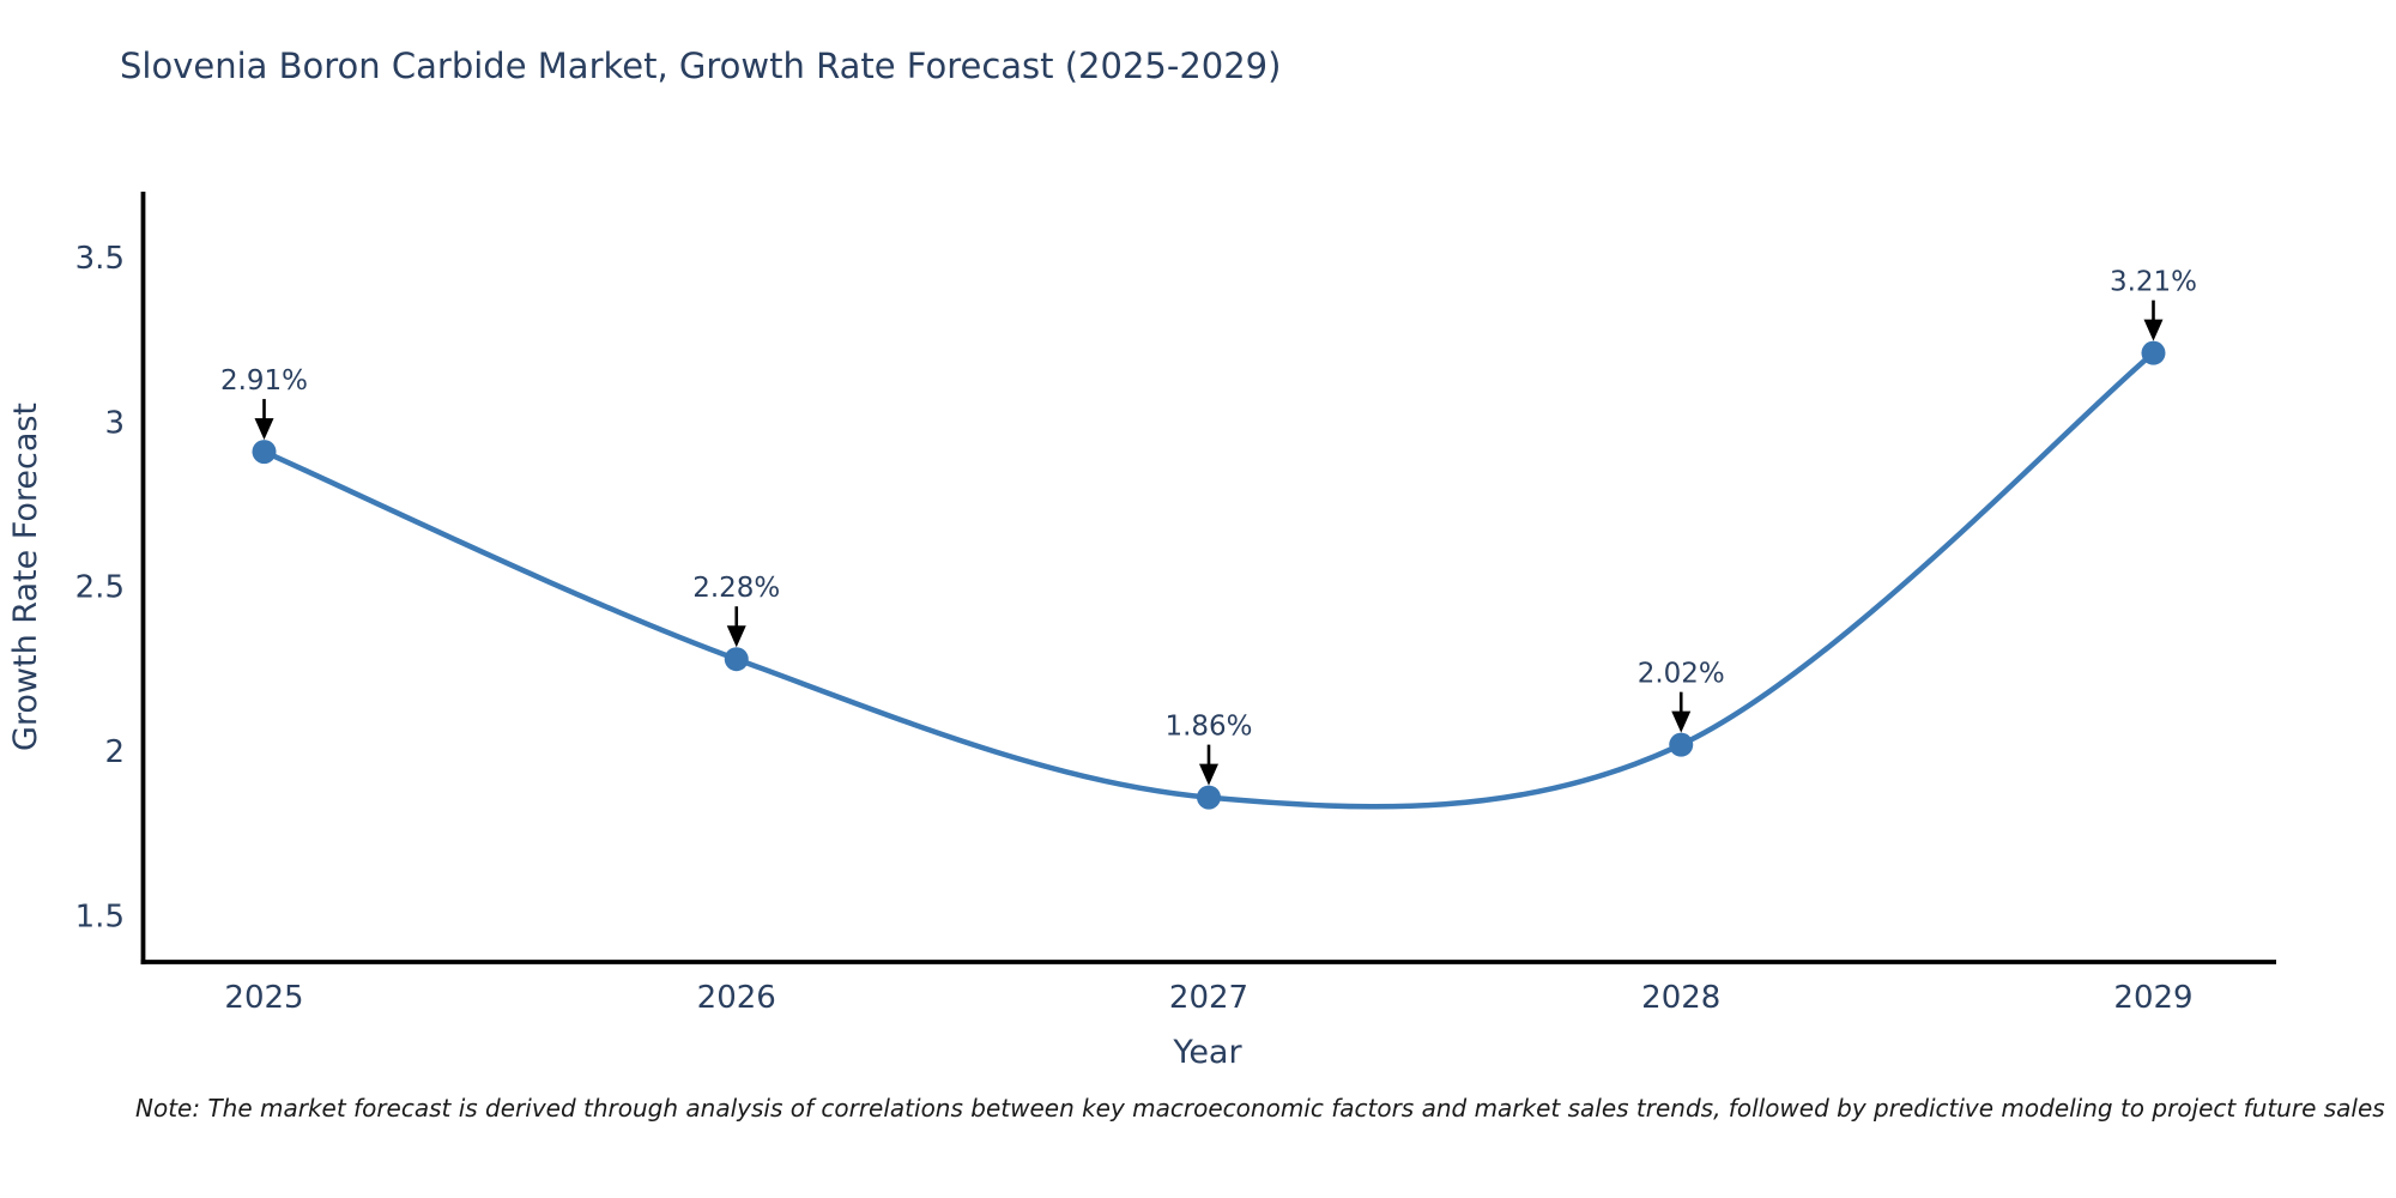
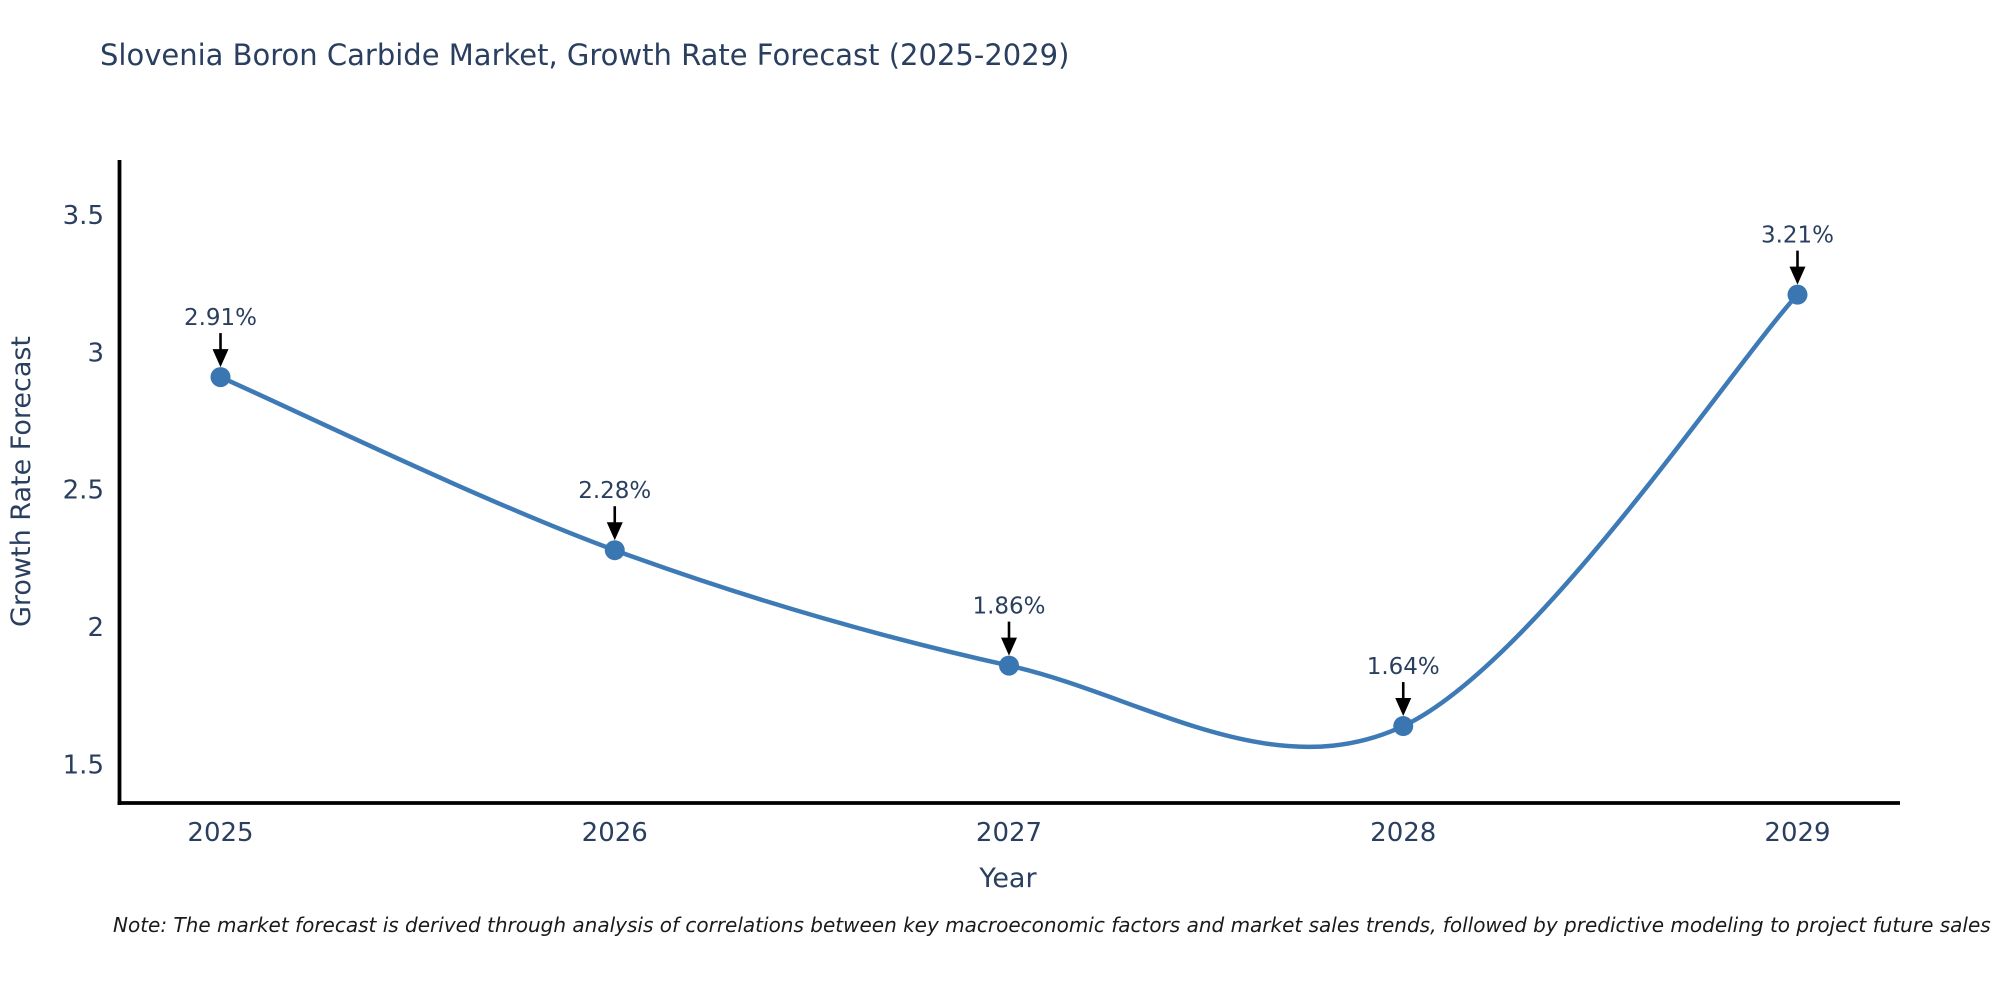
2028: 2.02% -> 1.64%
